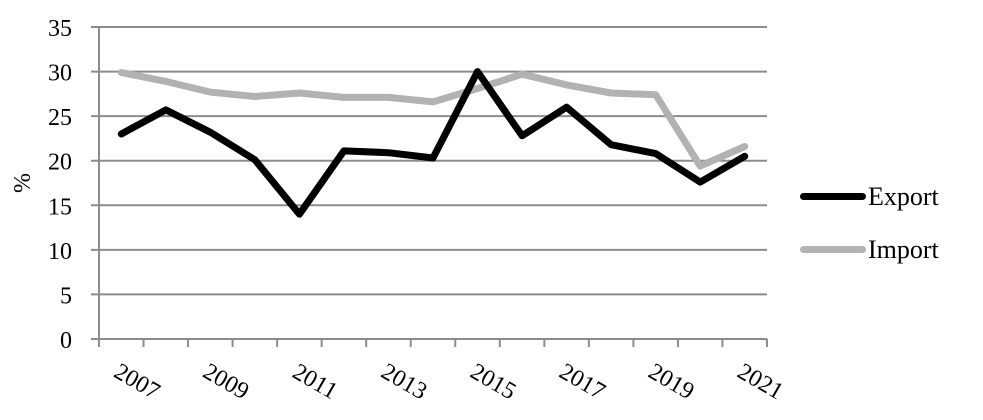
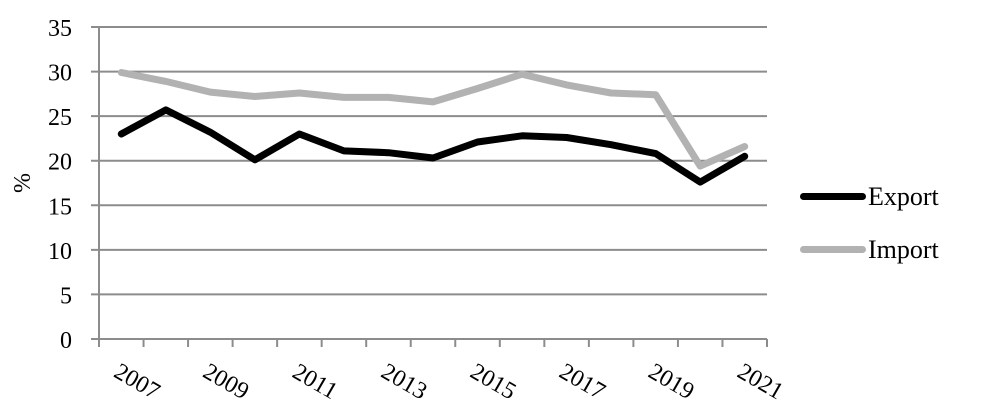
Export/2011: 14 -> 23
Export/2015: 30 -> 22
Export/2017: 26 -> 23
